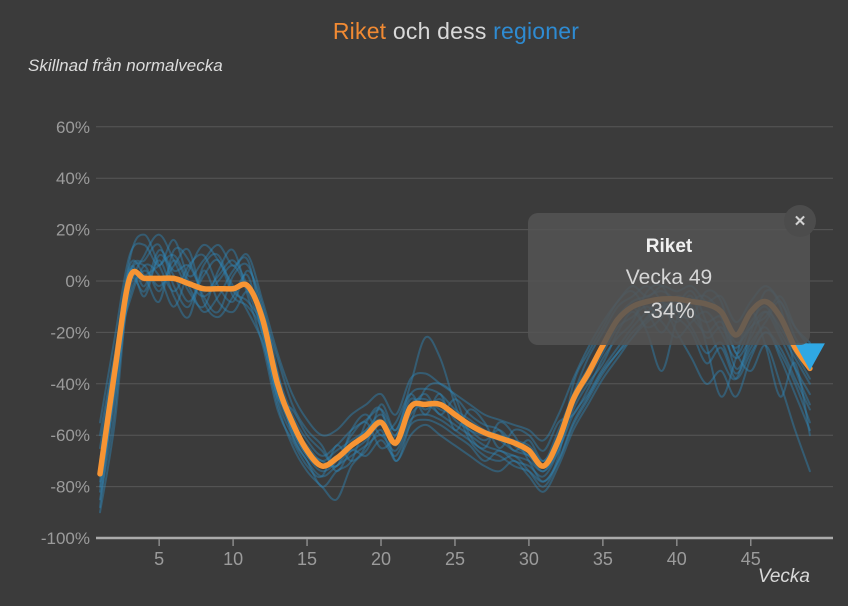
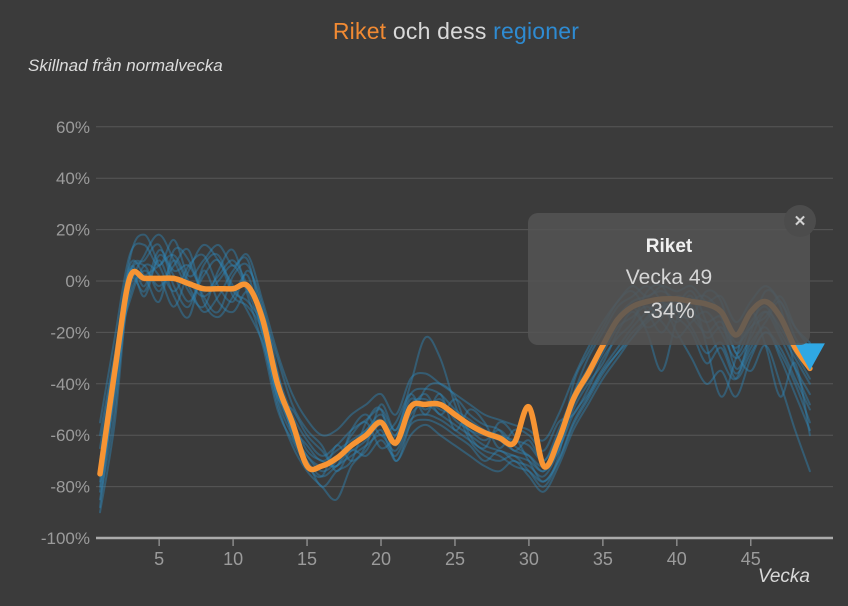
Riket/15: -66% -> -72%
Riket/30: -66% -> -49%
